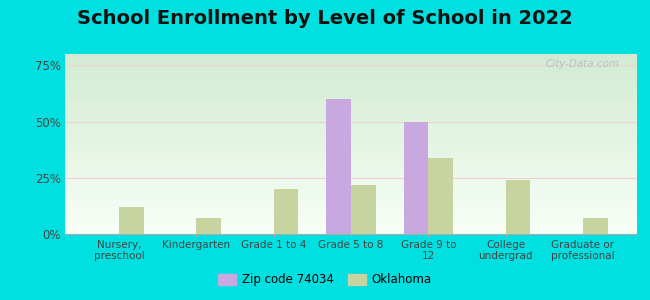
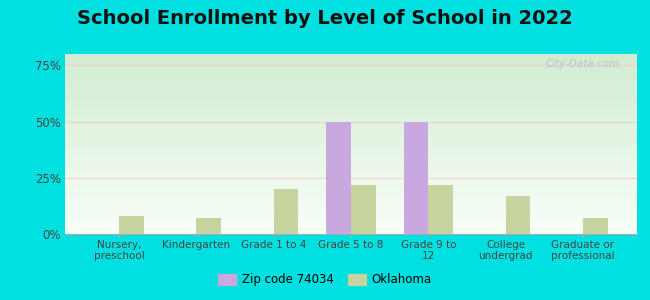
Oklahoma/Nursery, preschool: 12% -> 8%
Zip code 74034/Grade 5 to 8: 60% -> 50%
Oklahoma/Grade 9 to 12: 34% -> 22%
Oklahoma/College undergrad: 24% -> 17%
